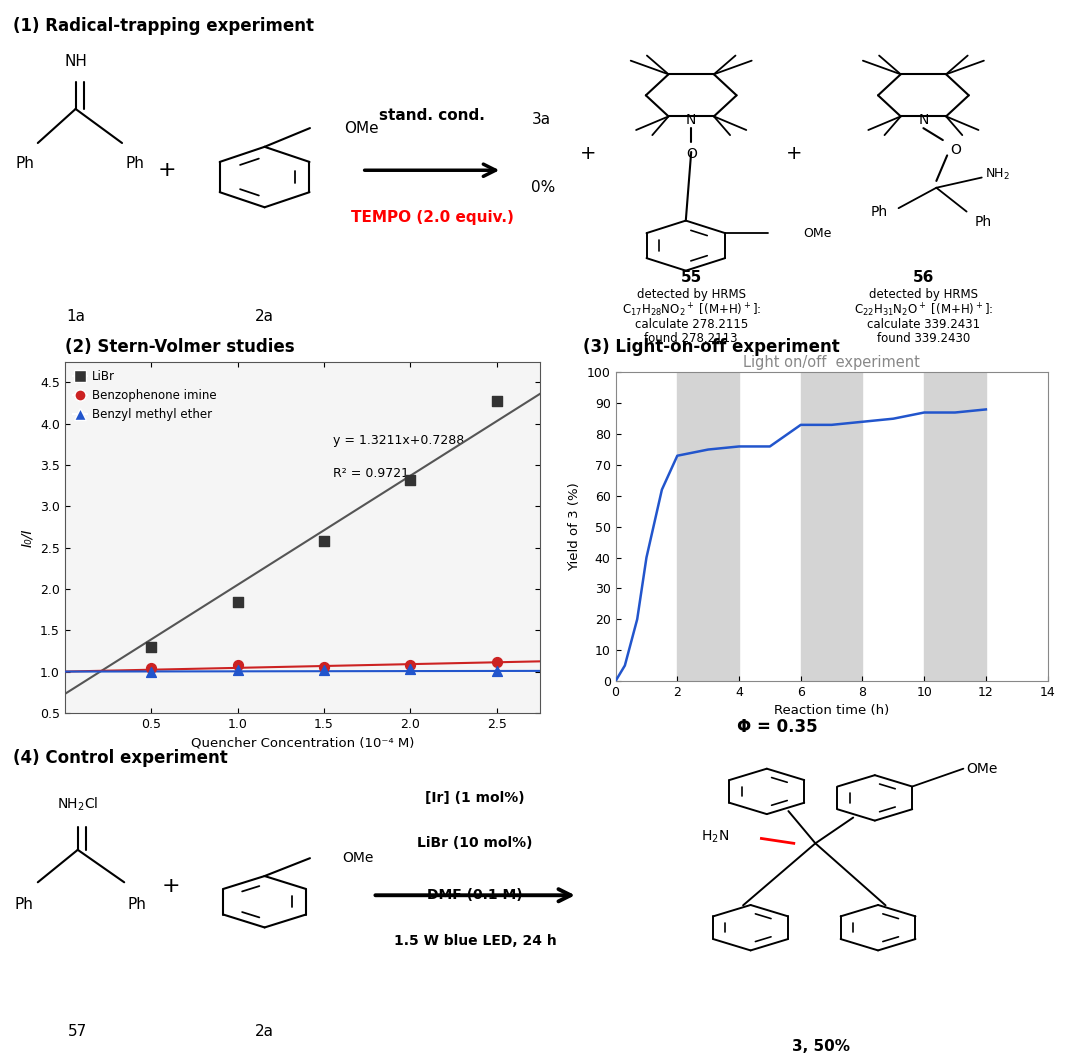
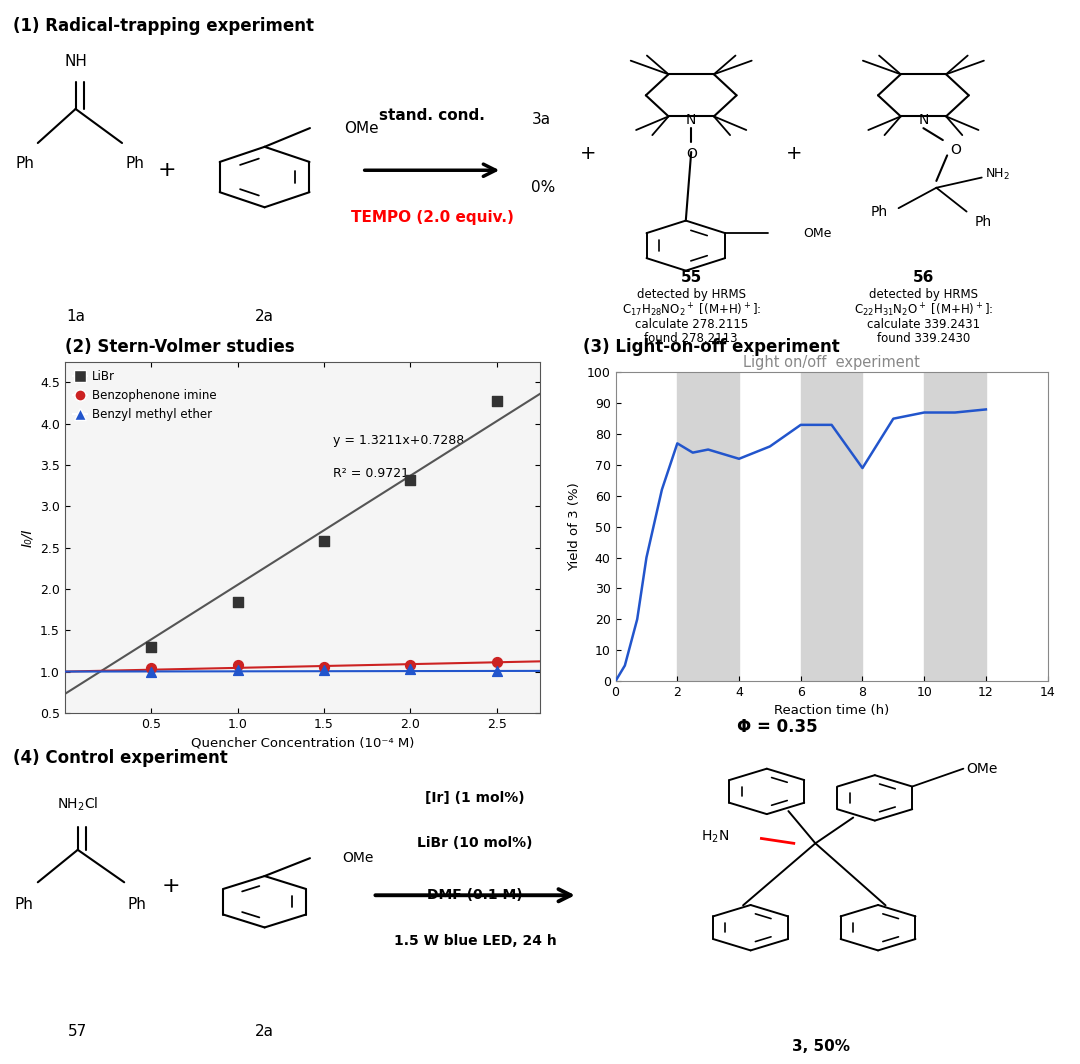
Light on/off experiment/2: 73 -> 77
Light on/off experiment/4: 76 -> 72
Light on/off experiment/8: 84 -> 69
